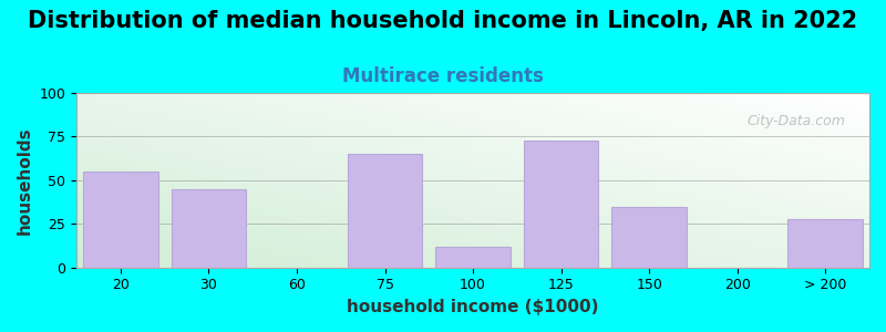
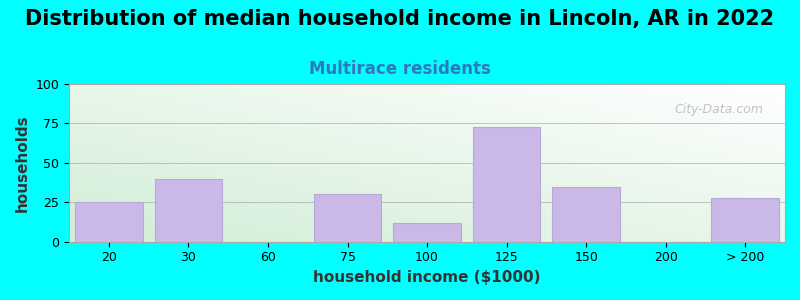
20: 55 -> 25
30: 45 -> 40
75: 65 -> 30
